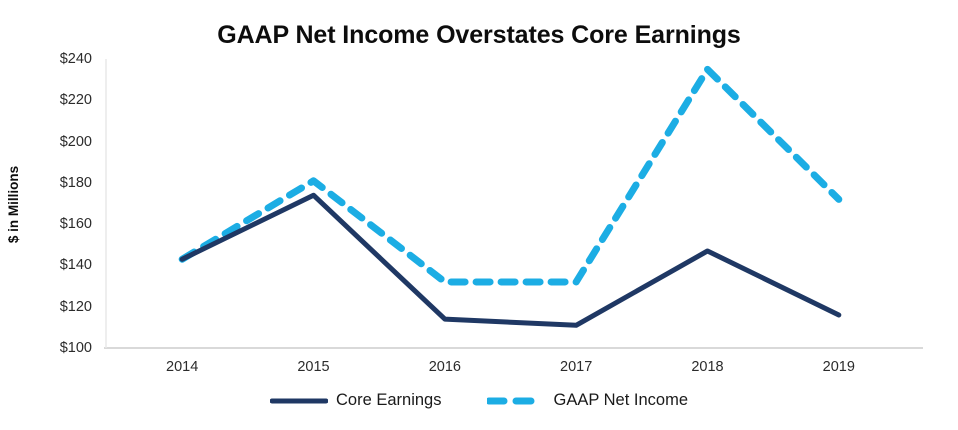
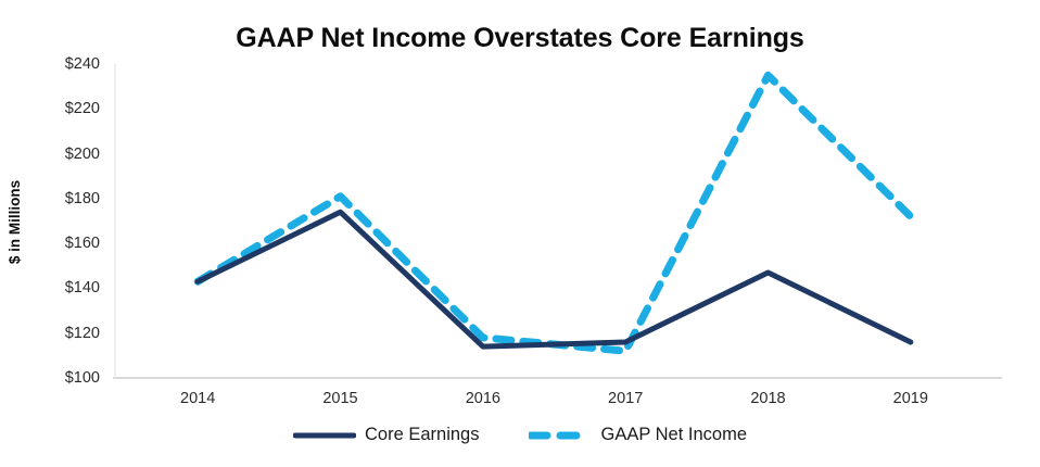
GAAP Net Income/2016: $132 -> $118
Core Earnings/2017: $111 -> $116
GAAP Net Income/2017: $132 -> $112
